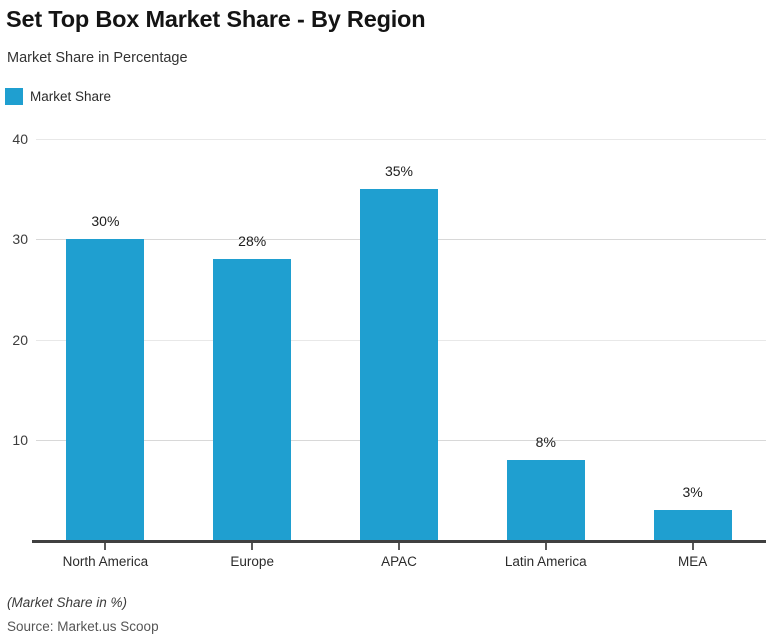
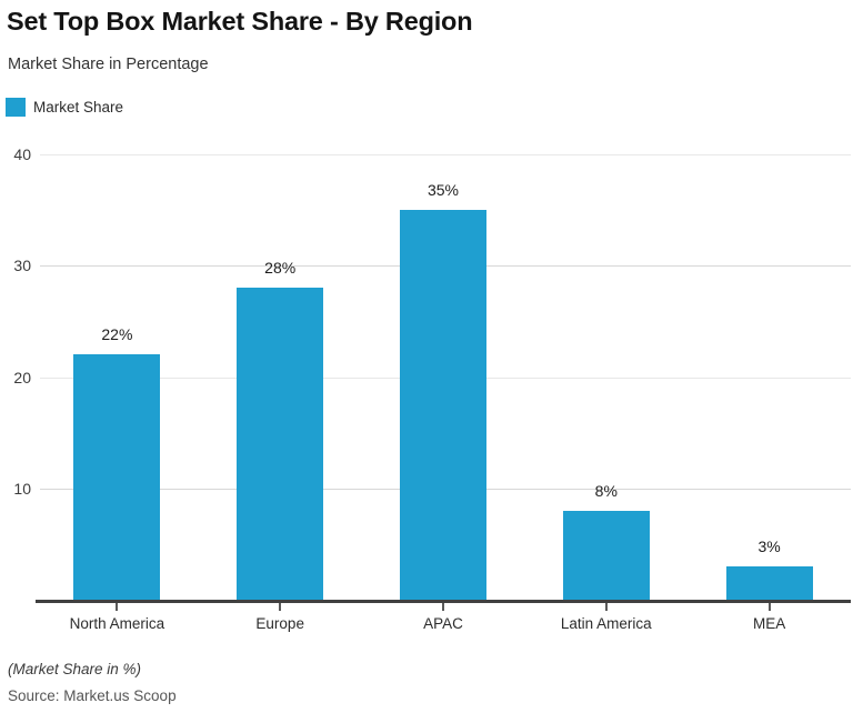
North America: 30% -> 22%
